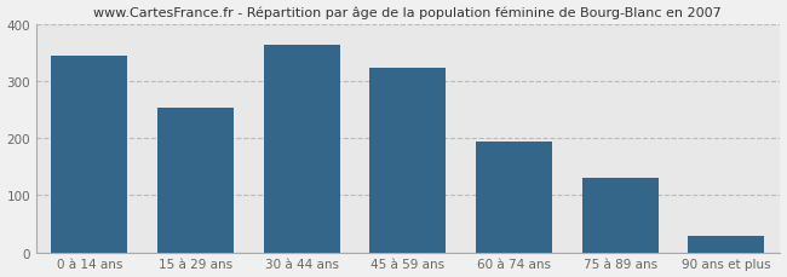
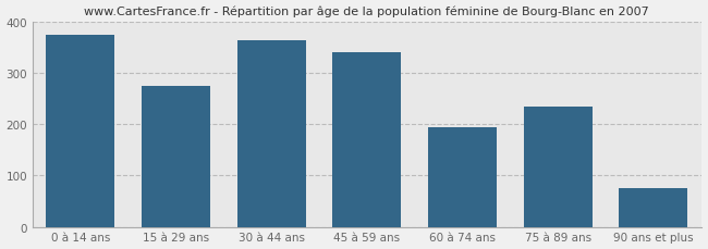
0 à 14 ans: 344 -> 375
15 à 29 ans: 254 -> 275
45 à 59 ans: 324 -> 340
75 à 89 ans: 130 -> 235
90 ans et plus: 29 -> 75
